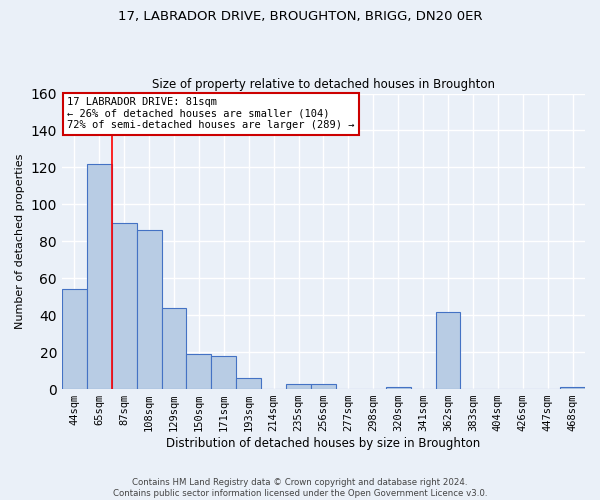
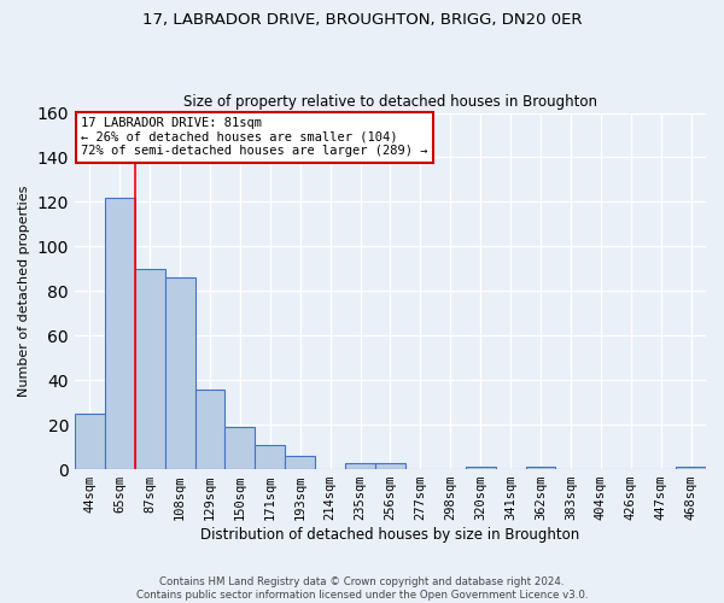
44sqm: 54 -> 25
129sqm: 44 -> 36
171sqm: 18 -> 11
362sqm: 42 -> 1
